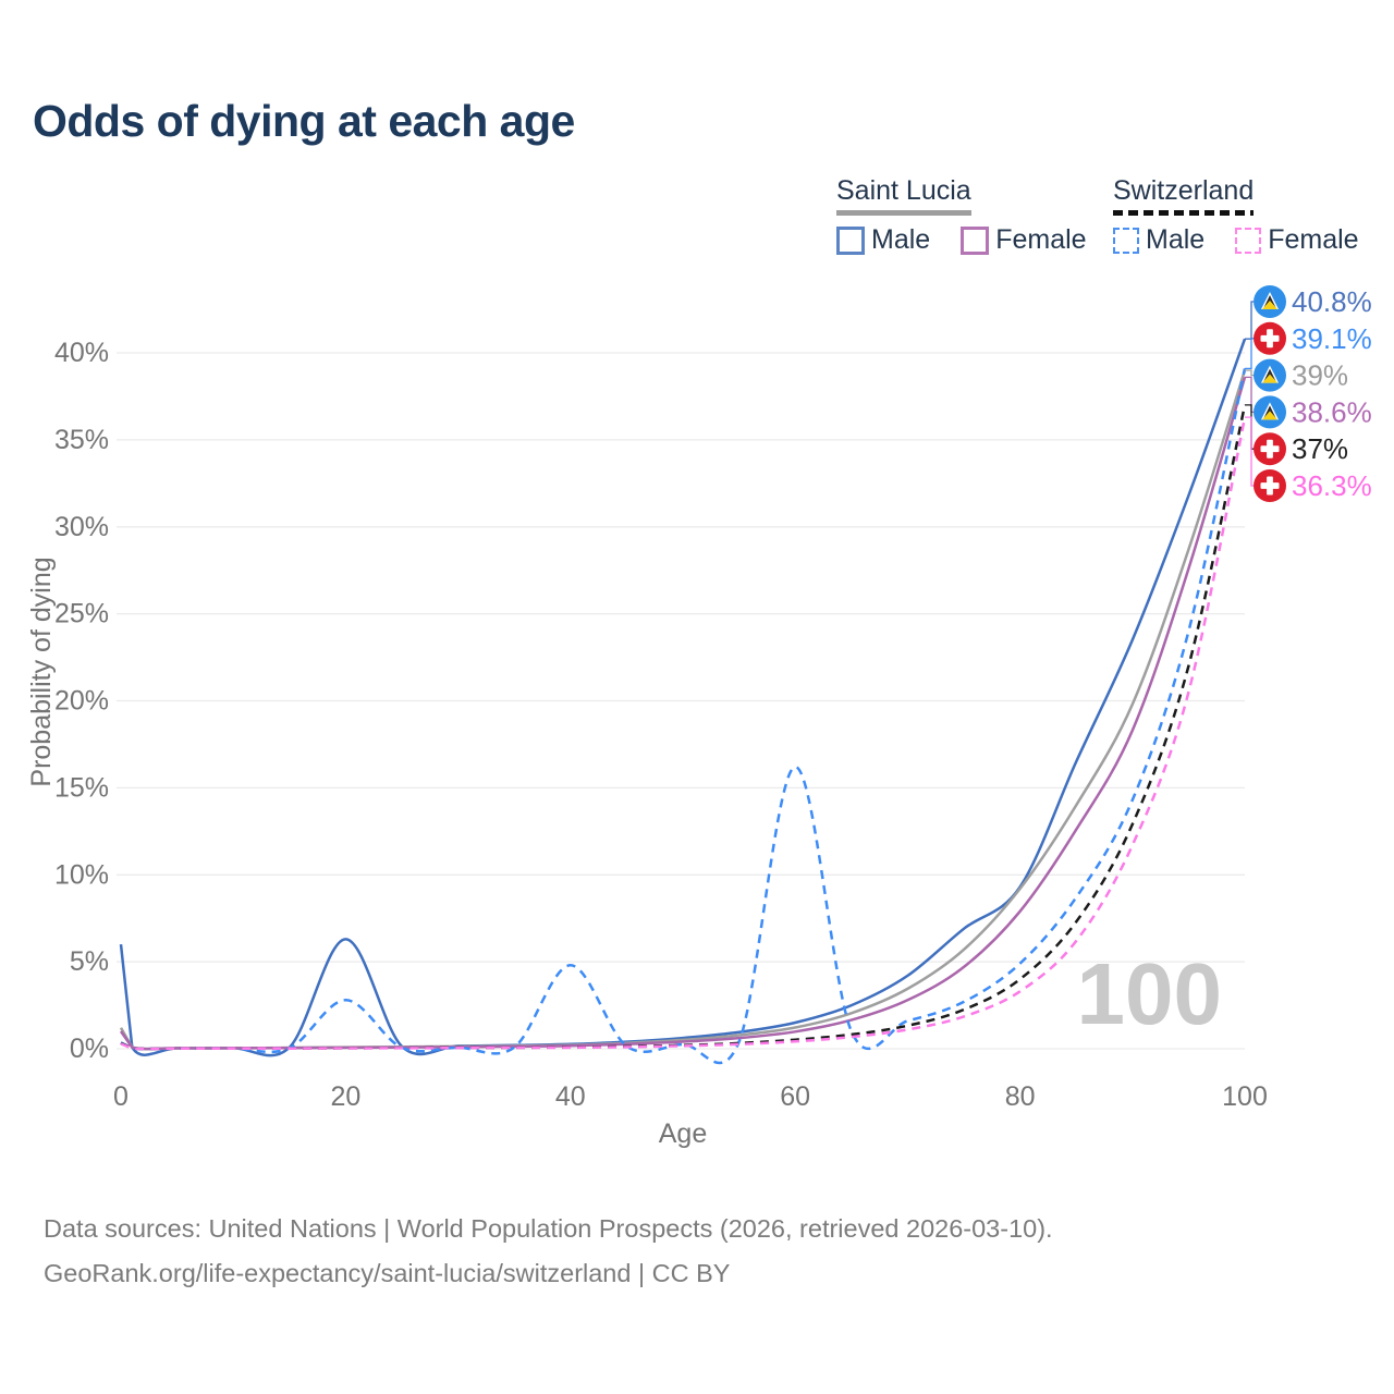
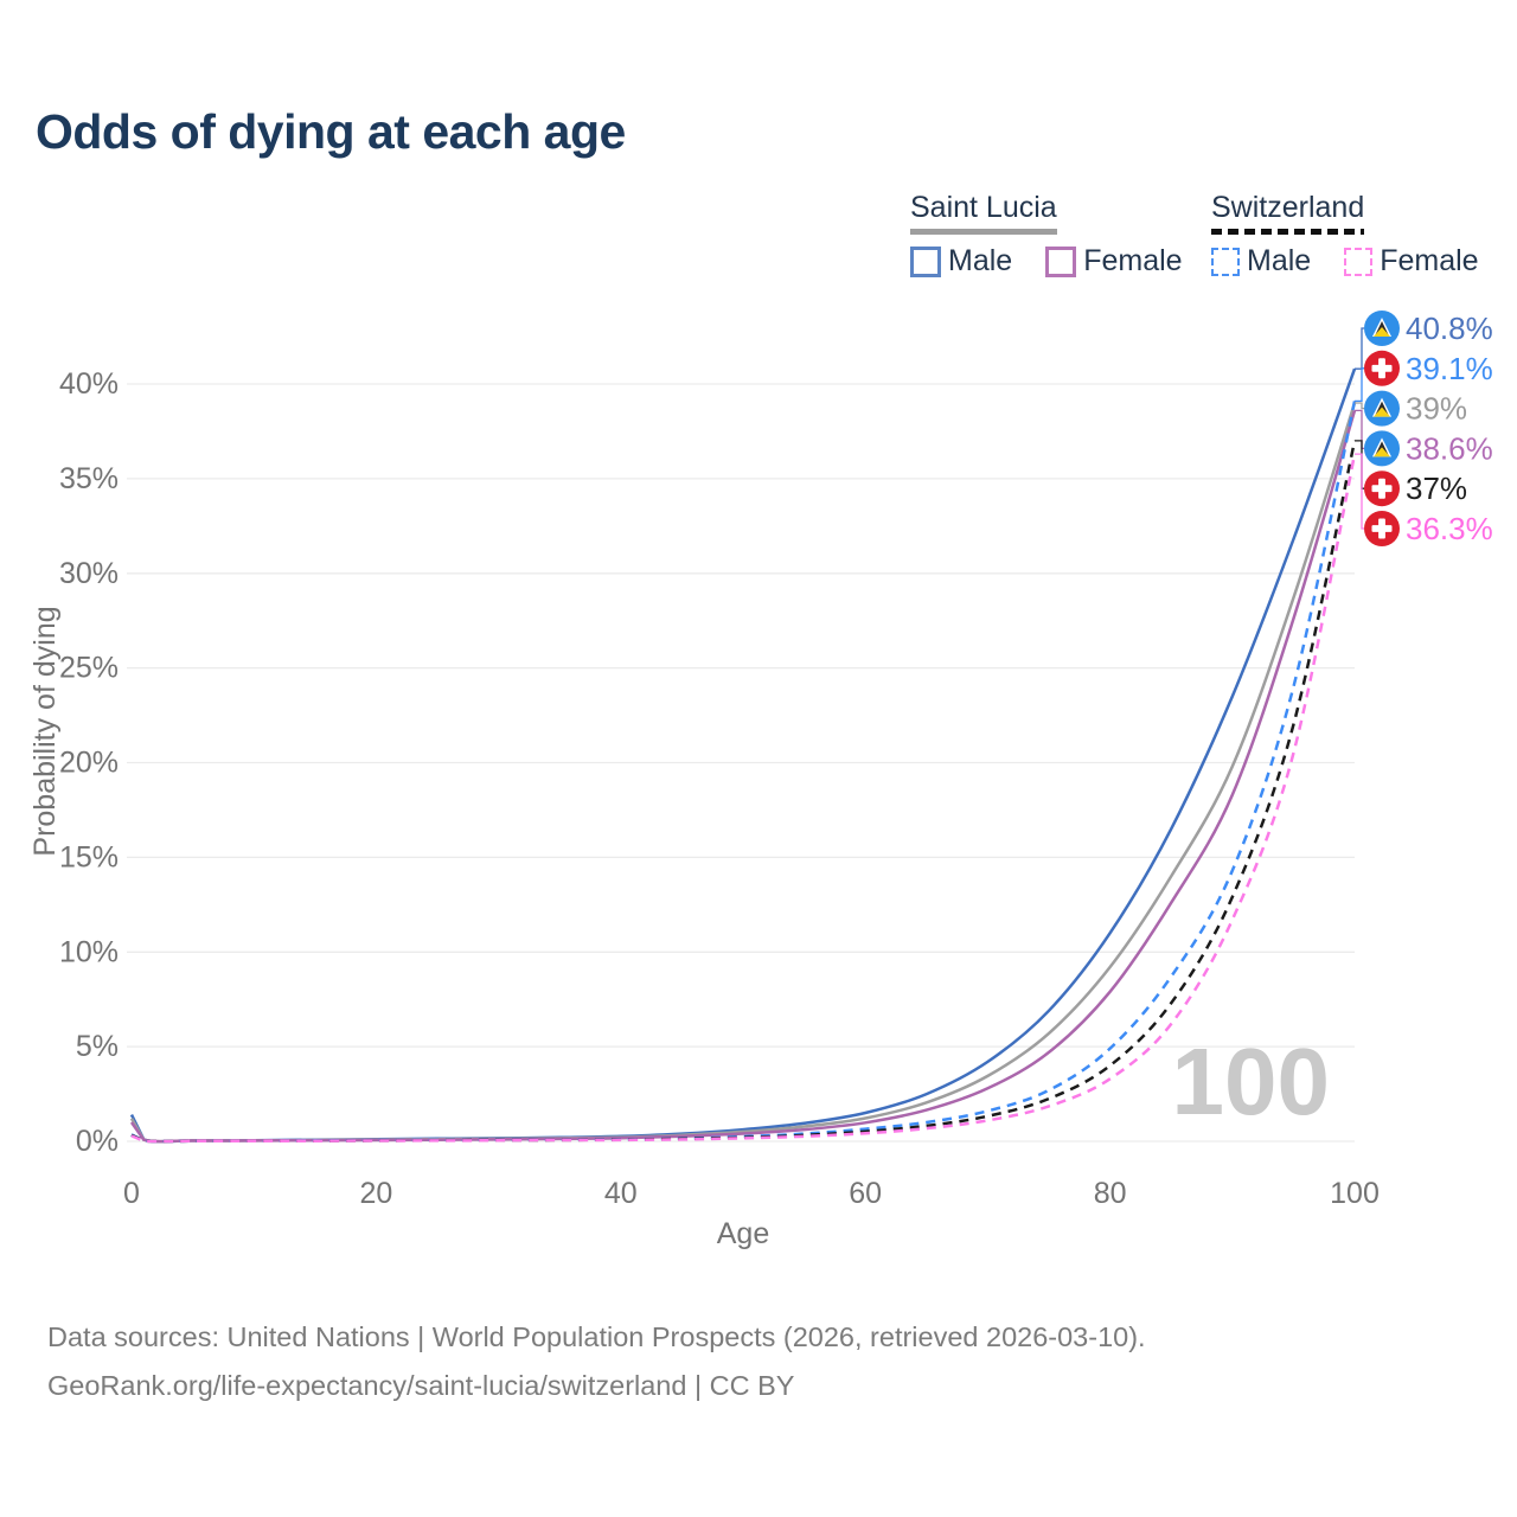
Saint Lucia Male/0: 6.0% -> 1.4%
Saint Lucia Male/20: 6.3% -> 0.1%
Switzerland Male/20: 2.8% -> 0.1%
Switzerland Male/40: 4.8% -> 0.1%
Switzerland Male/60: 16.2% -> 0.7%
Saint Lucia Male/80: 9.3% -> 11.0%
